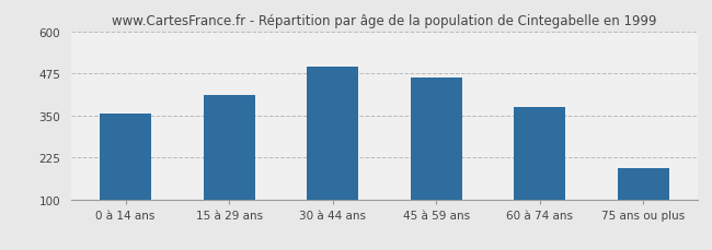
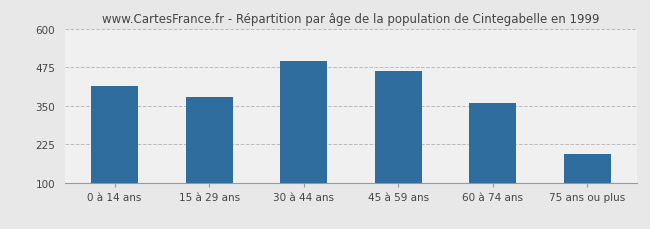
0 à 14 ans: 355 -> 415
15 à 29 ans: 410 -> 380
60 à 74 ans: 375 -> 358
